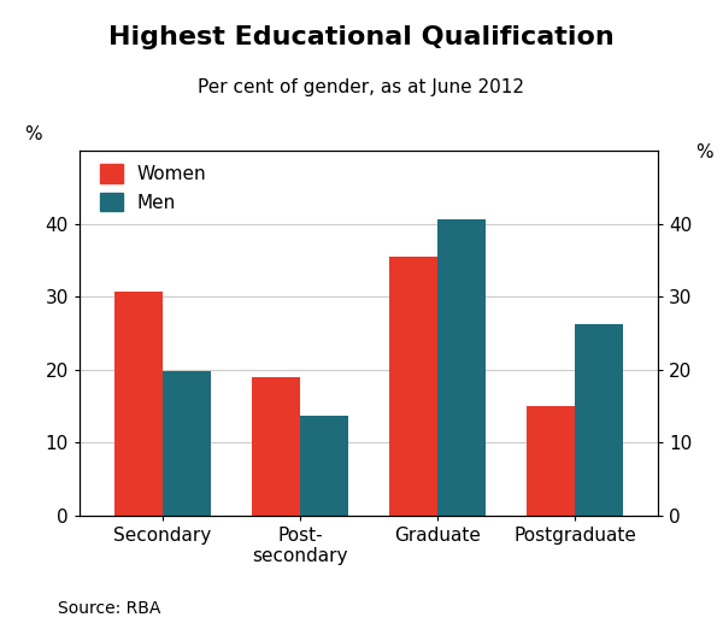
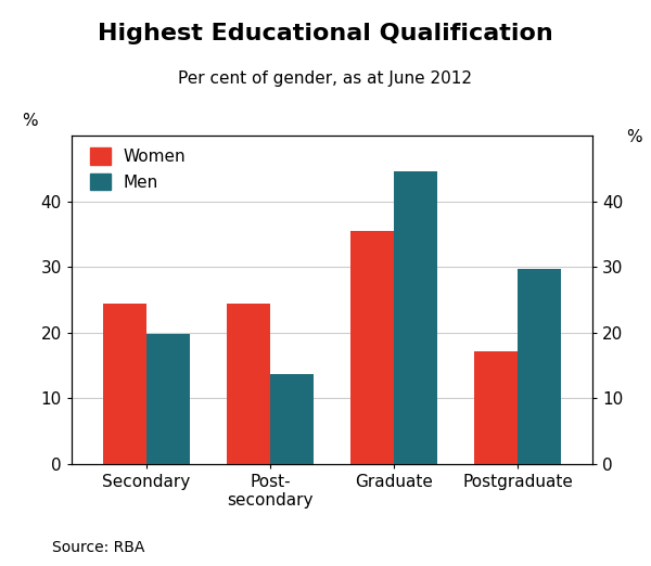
Women/Secondary: 30.7 -> 24.4
Women/Post- secondary: 19.0 -> 24.4
Men/Graduate: 40.7 -> 44.6
Women/Postgraduate: 15.0 -> 17.2
Men/Postgraduate: 26.3 -> 29.8
